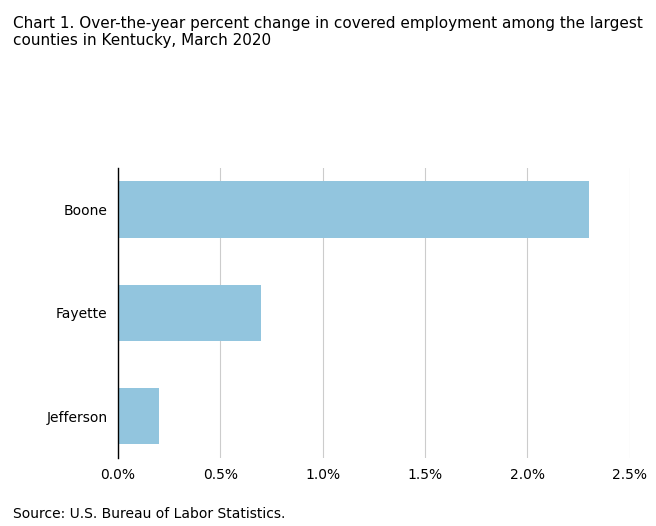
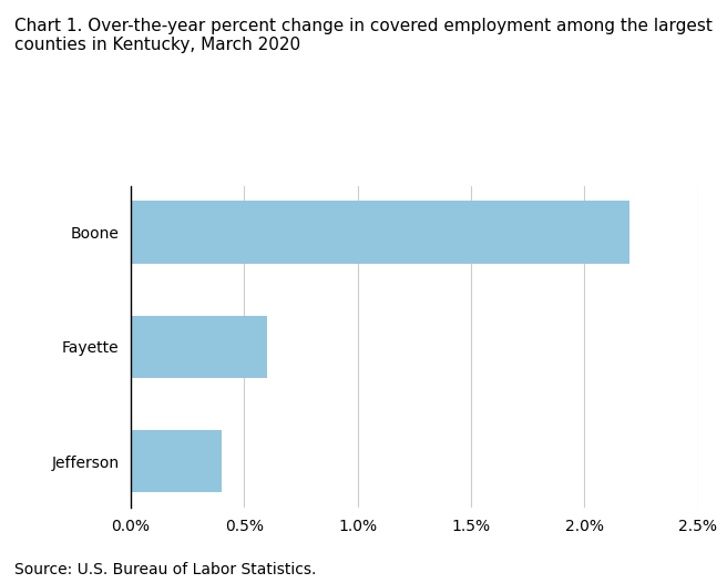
Boone: 2.3% -> 2.2%
Fayette: 0.7% -> 0.6%
Jefferson: 0.2% -> 0.4%
